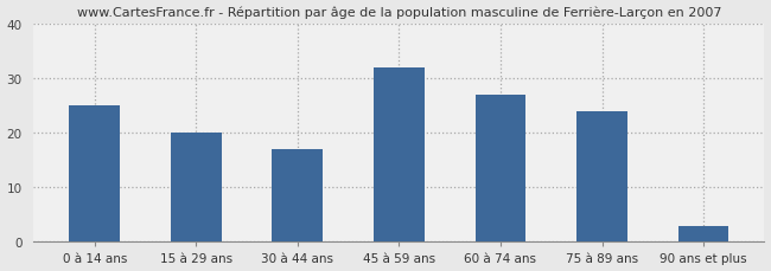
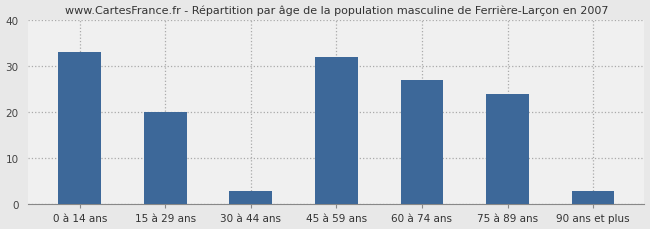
0 à 14 ans: 25 -> 33
30 à 44 ans: 17 -> 3
